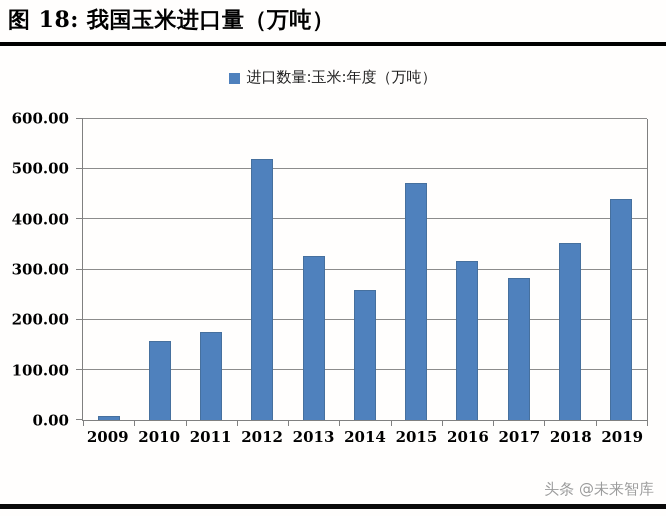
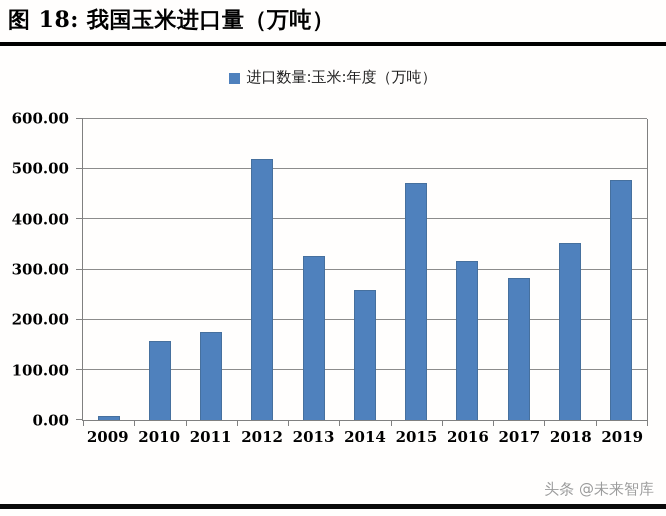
2019: 440 -> 480
